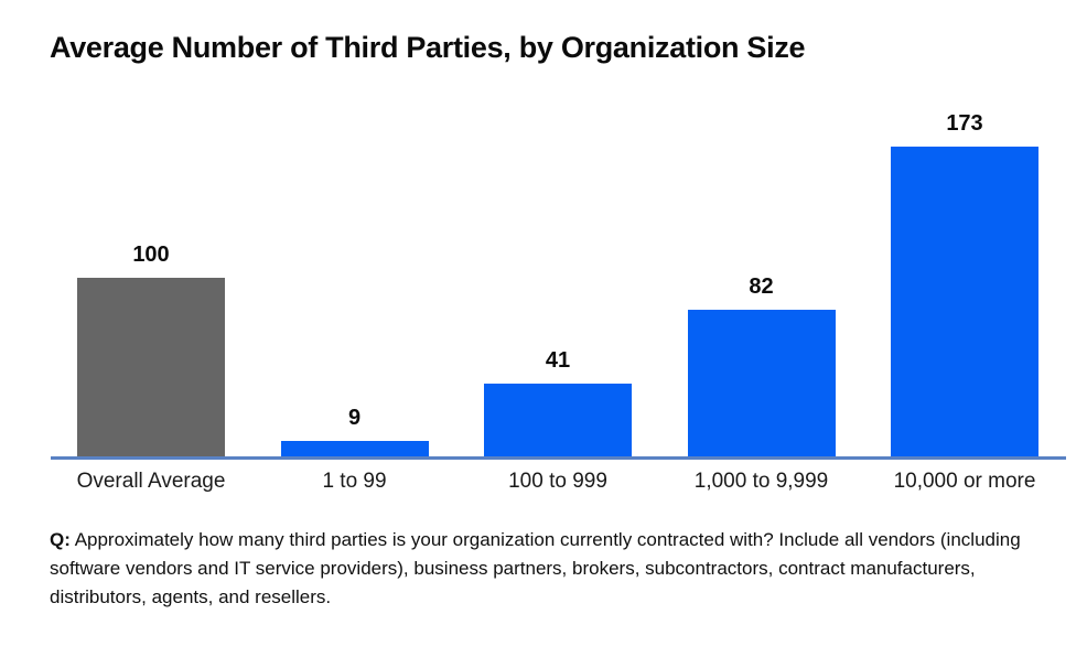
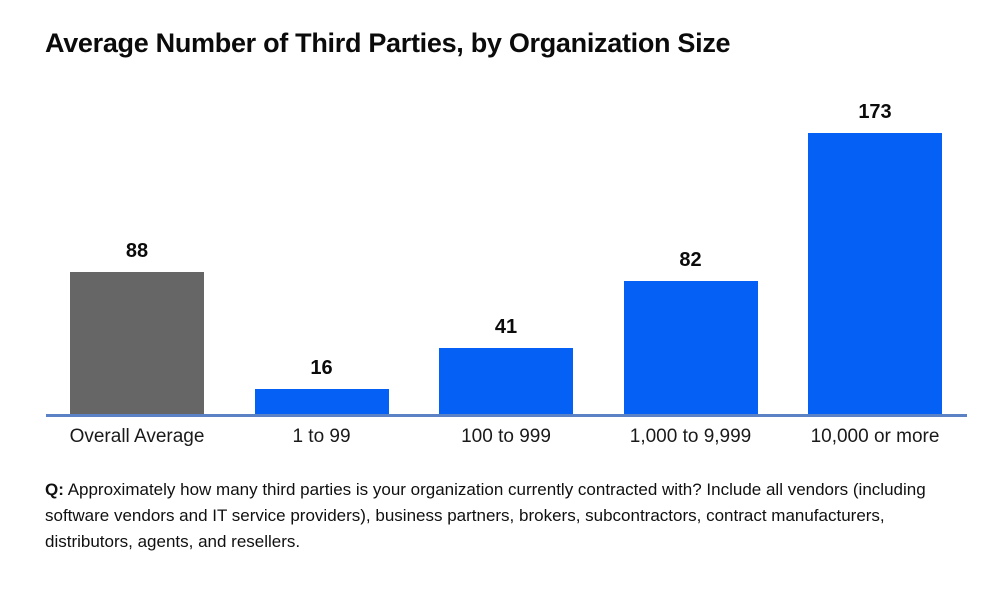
Overall Average: 100 -> 88
1 to 99: 9 -> 16
